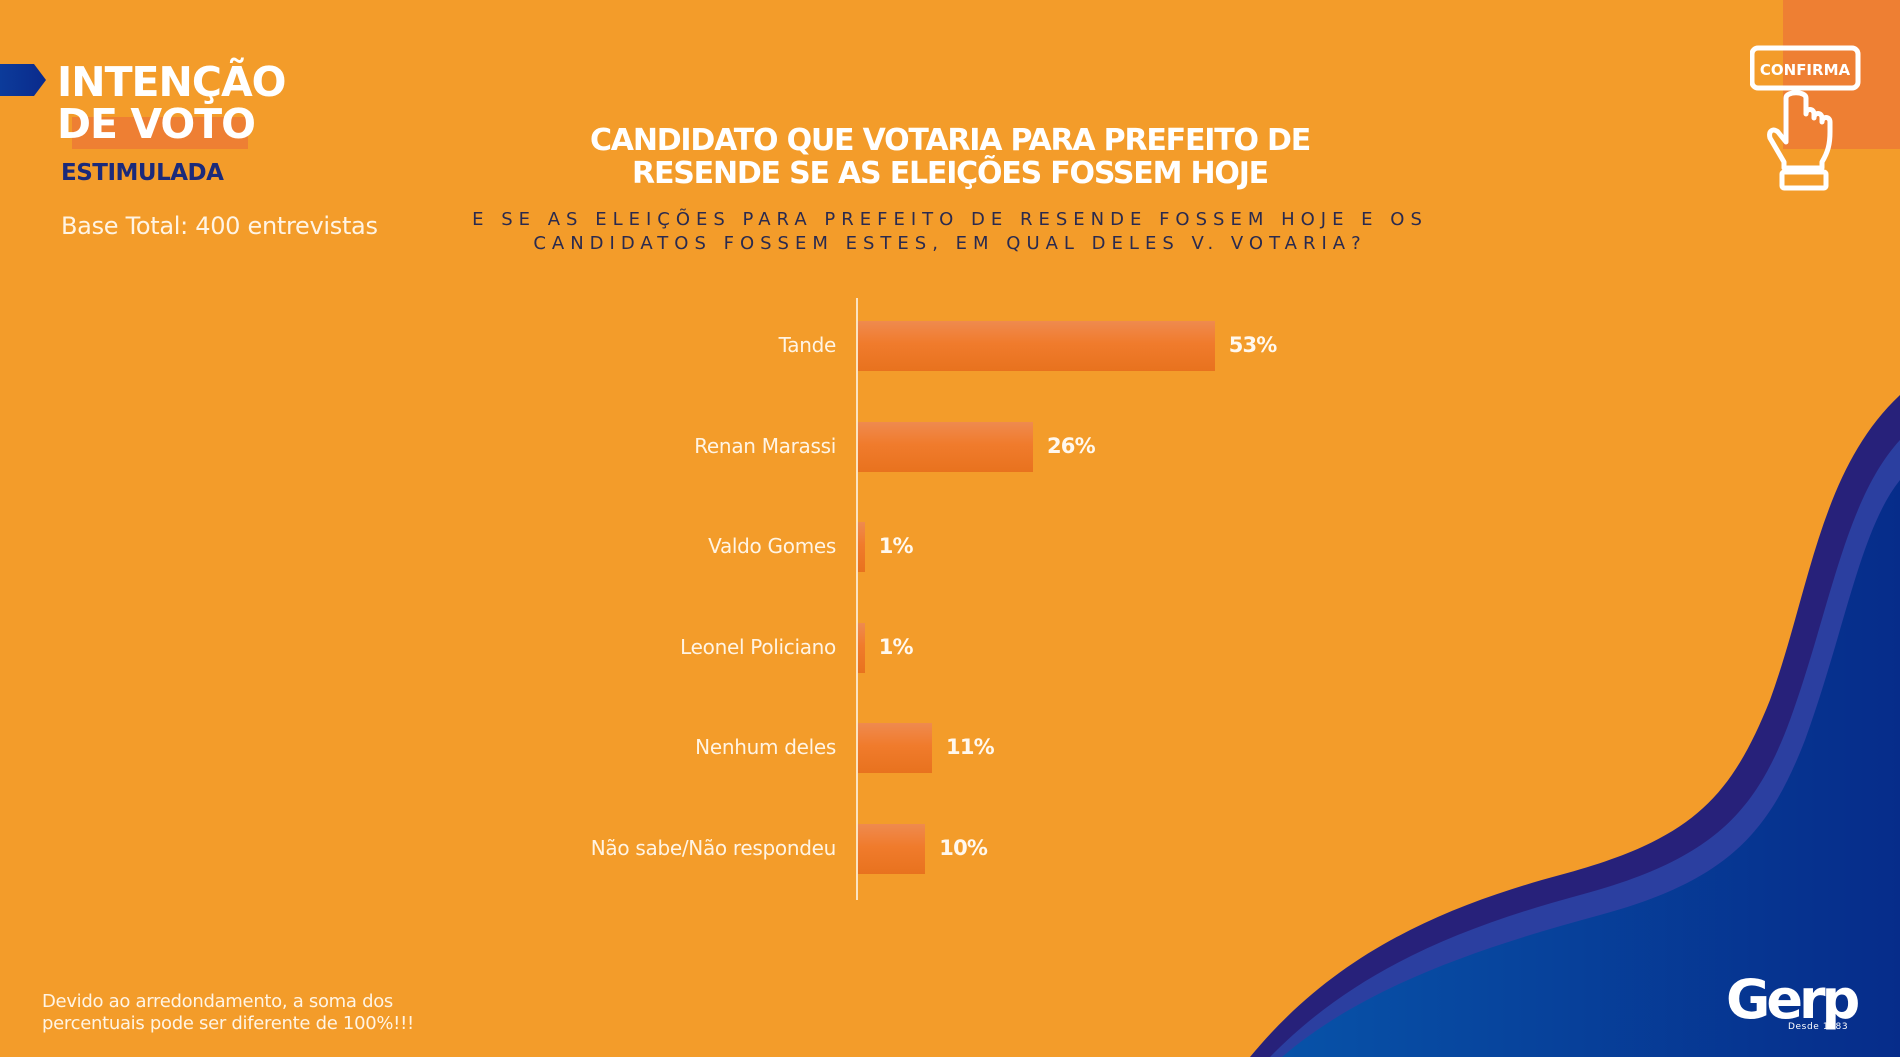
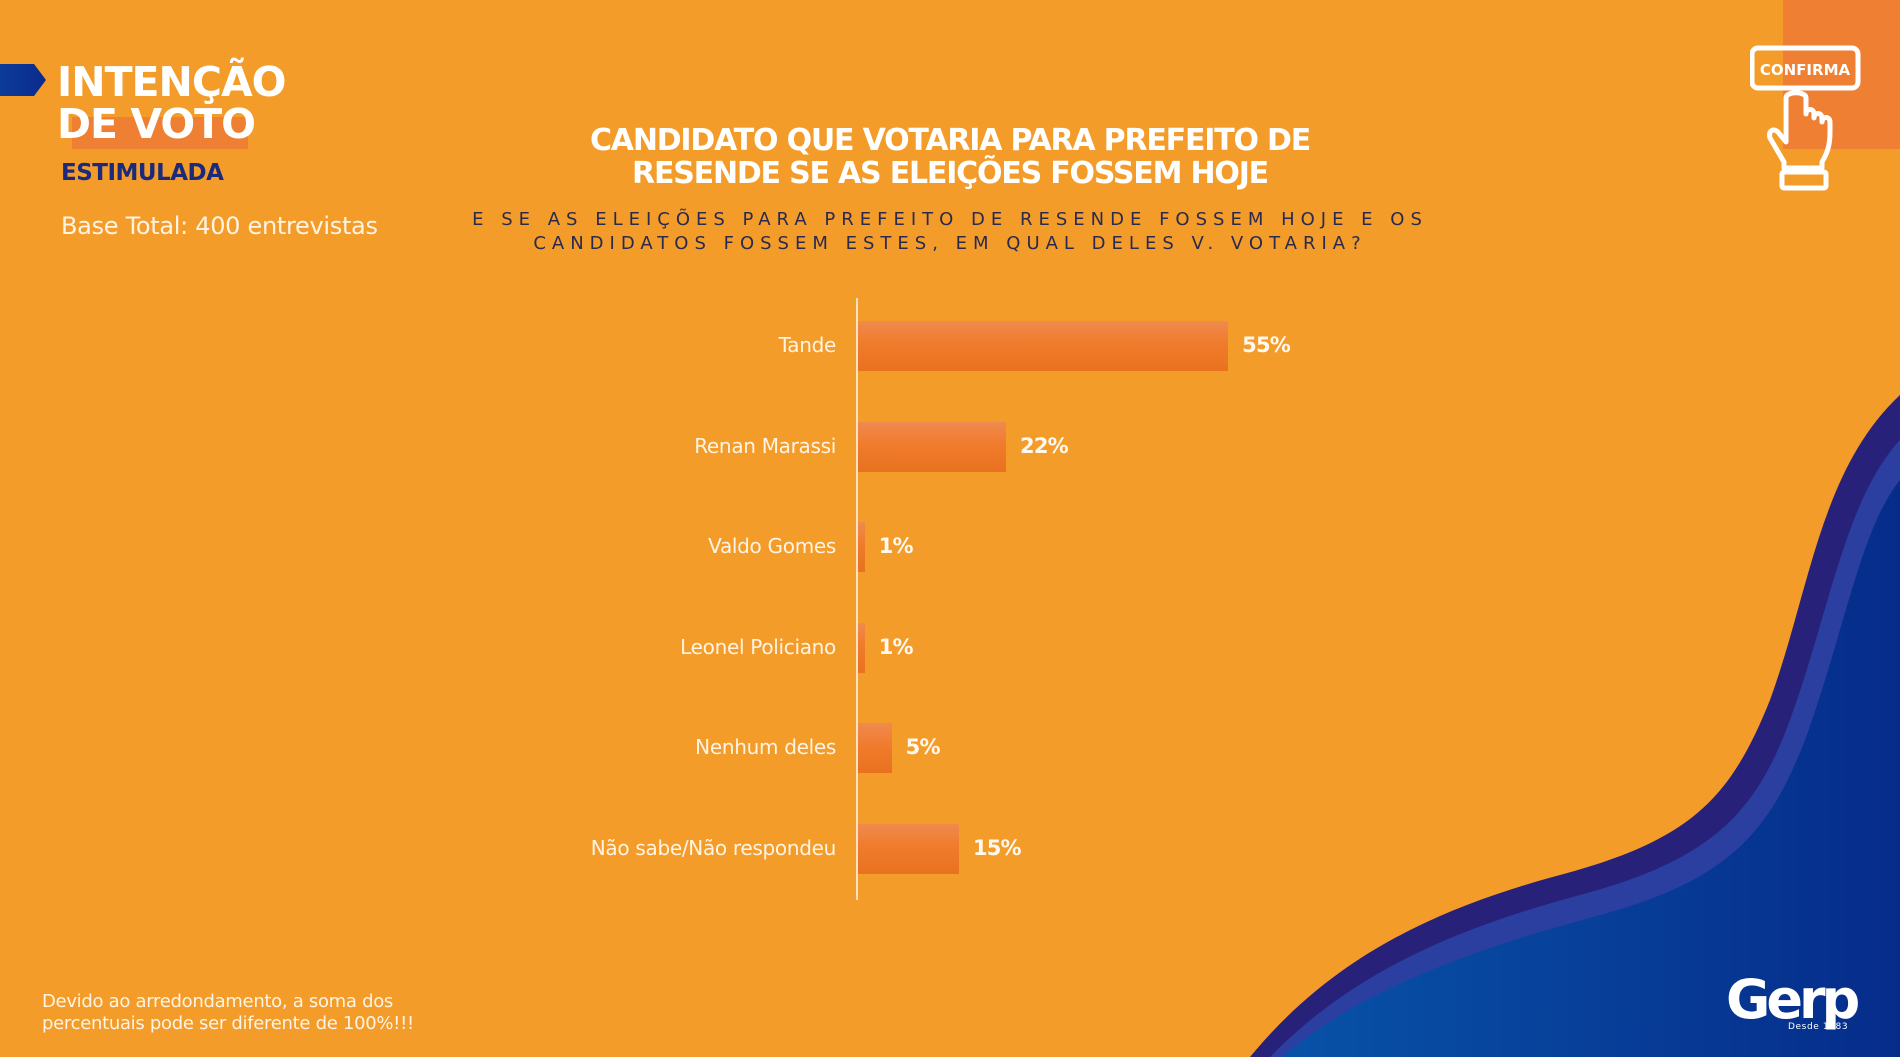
Tande: 53% -> 55%
Renan Marassi: 26% -> 22%
Nenhum deles: 11% -> 5%
Não sabe/Não respondeu: 10% -> 15%
